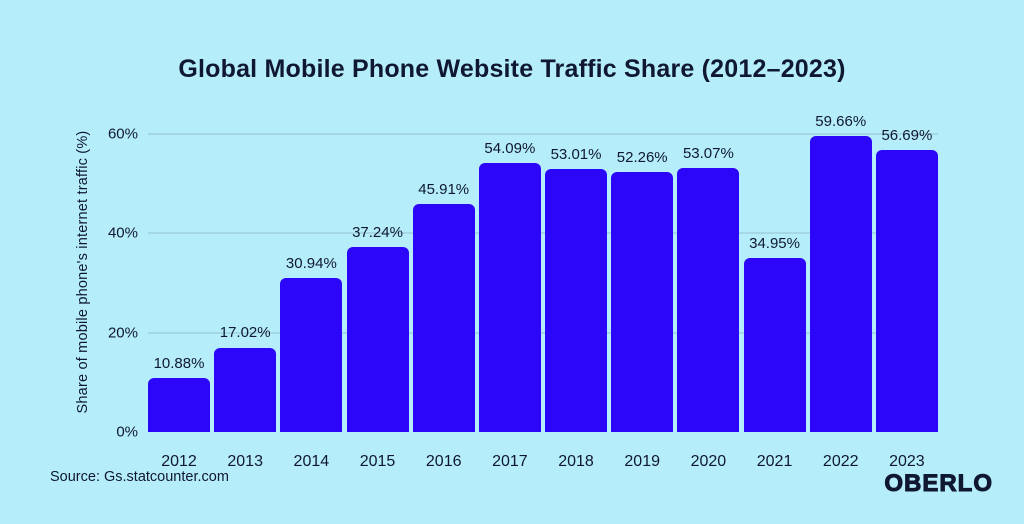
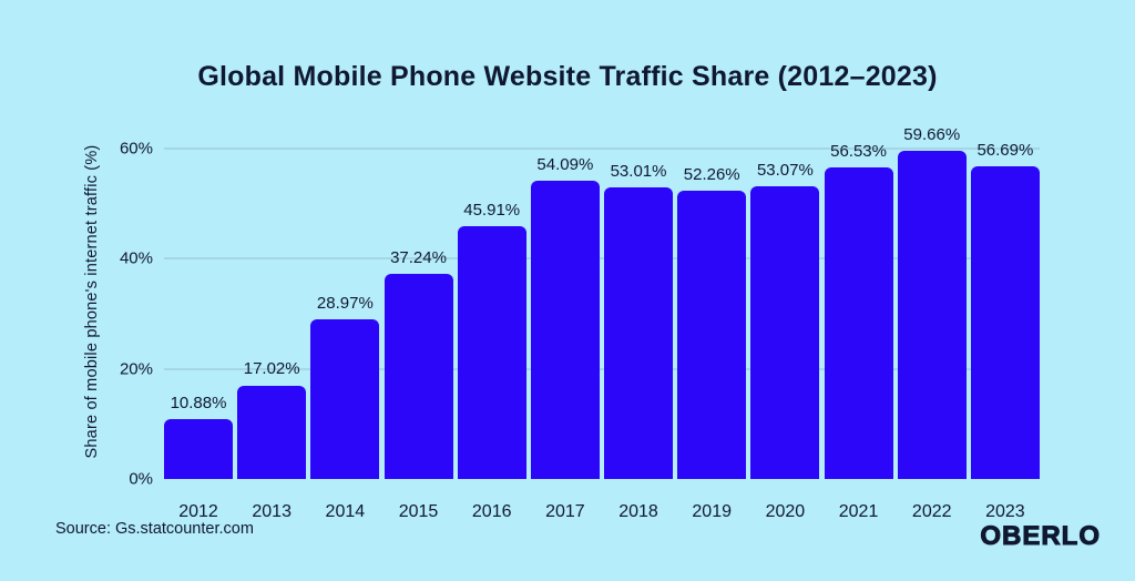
2014: 30.94% -> 28.97%
2021: 34.95% -> 56.53%
